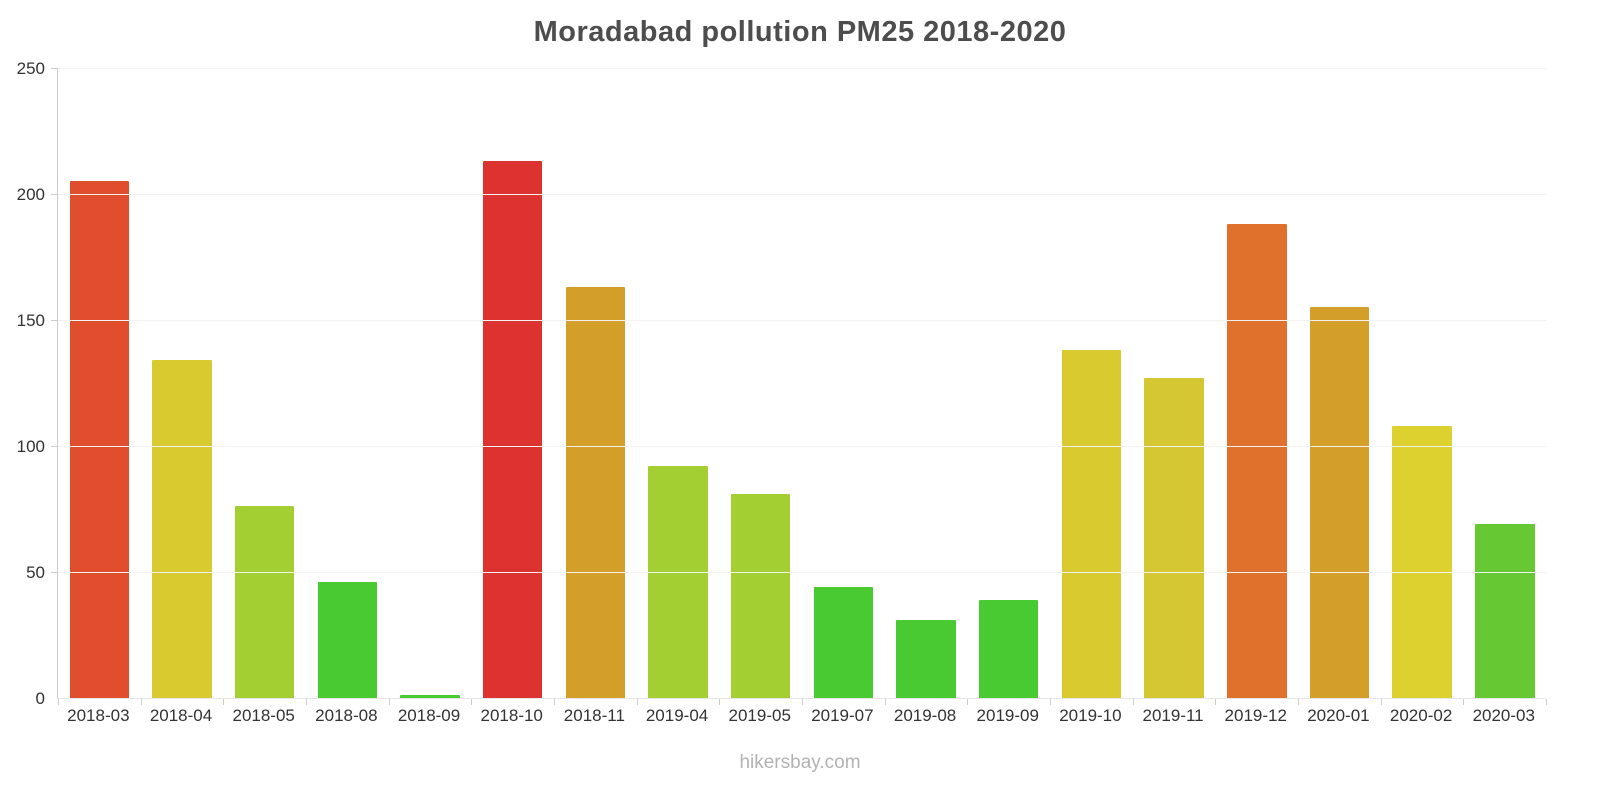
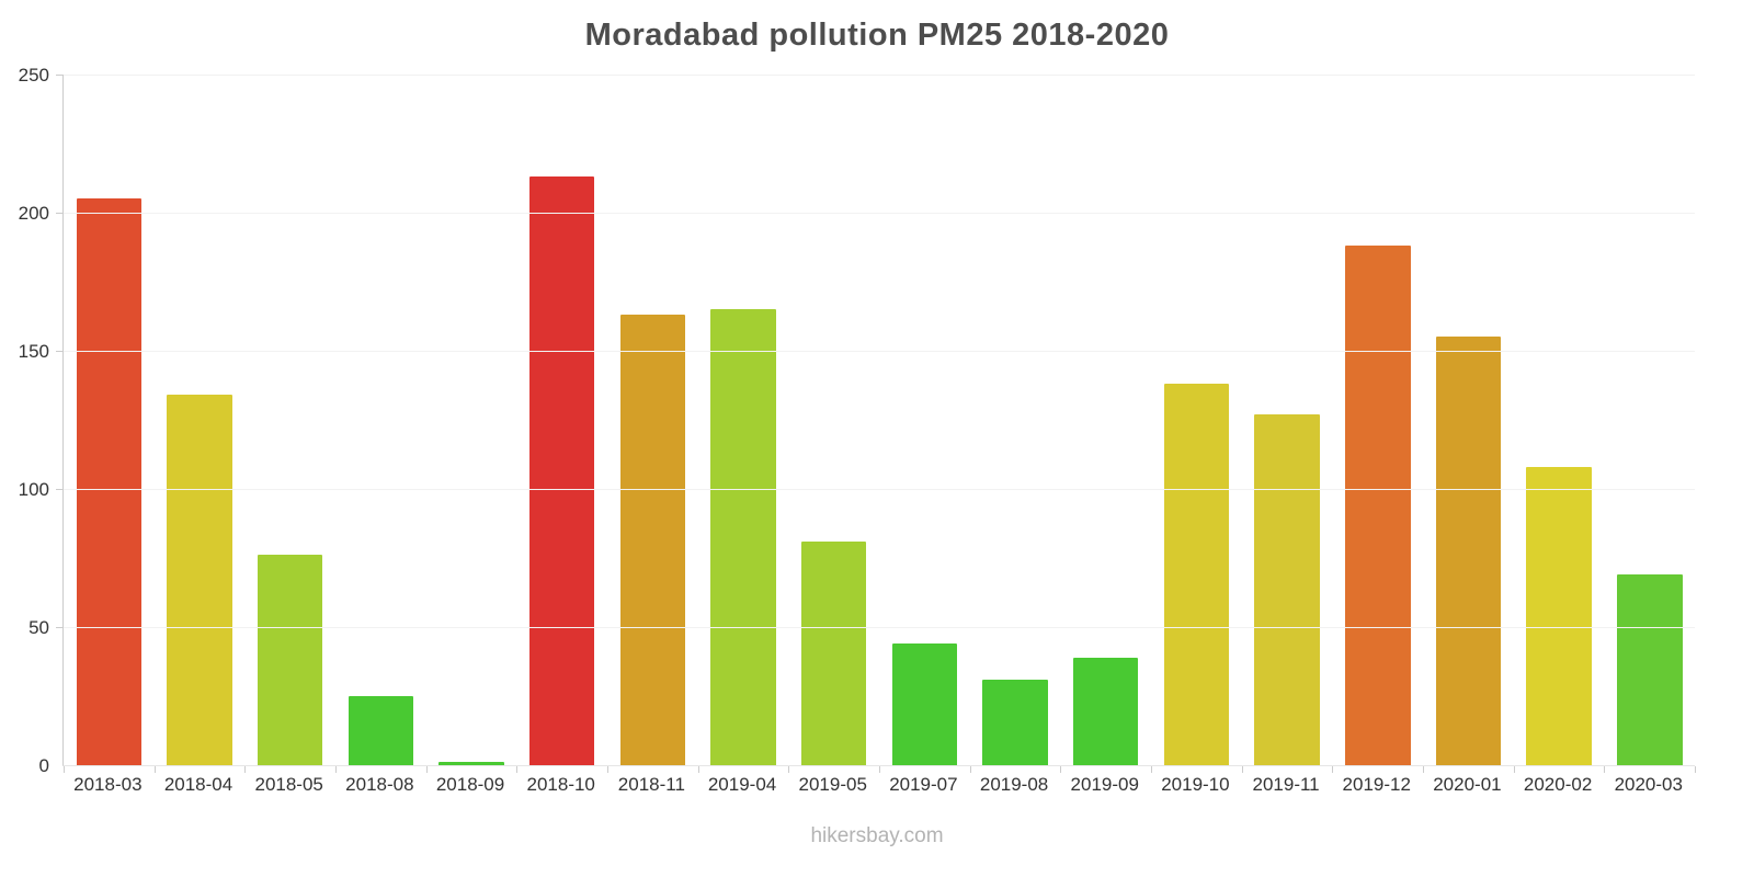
2018-08: 46 -> 25
2019-04: 92 -> 165
